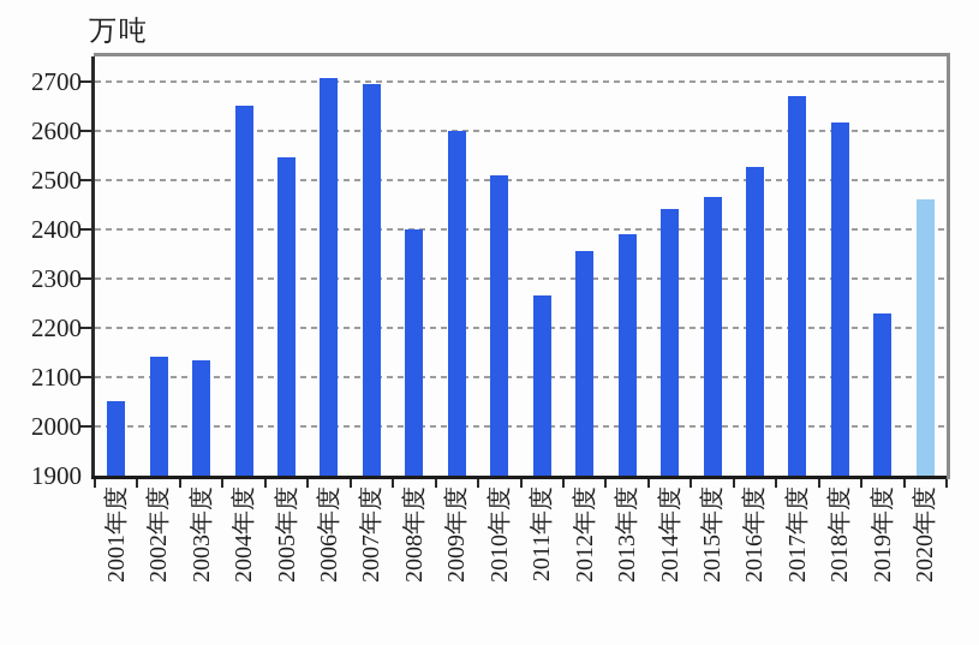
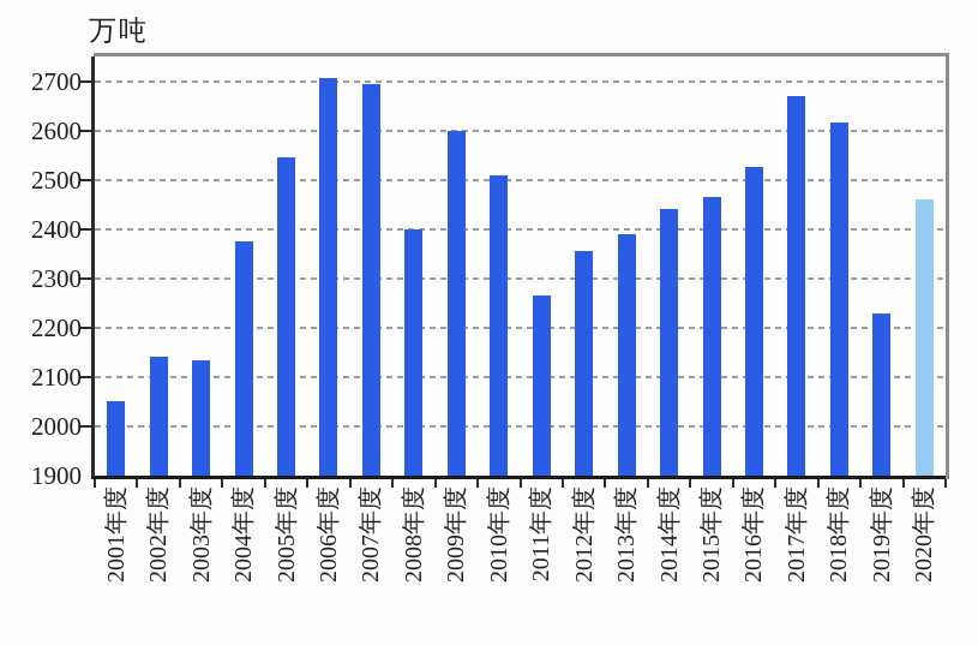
2004年度: 2650 -> 2380
